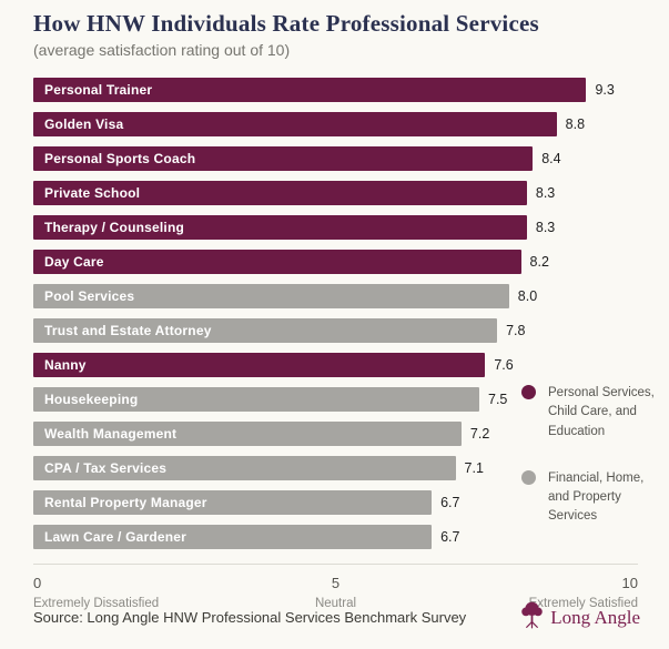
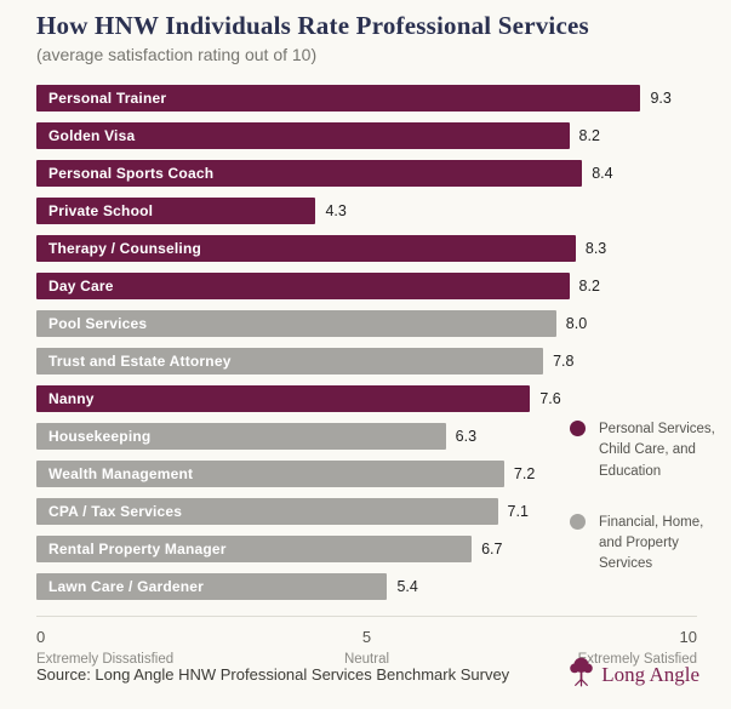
Golden Visa: 8.8 -> 8.2
Private School: 8.3 -> 4.3
Housekeeping: 7.5 -> 6.3
Lawn Care / Gardener: 6.7 -> 5.4
